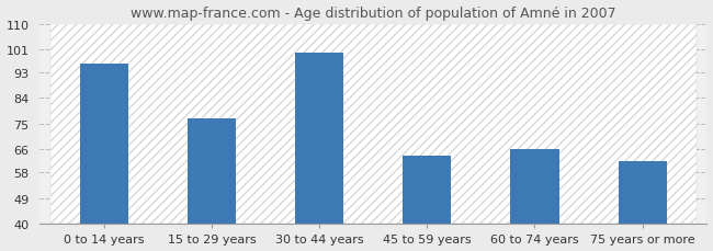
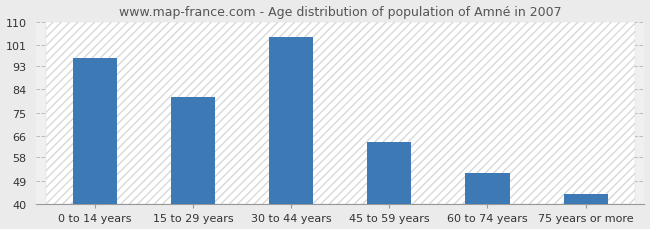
15 to 29 years: 77 -> 81
30 to 44 years: 100 -> 104
60 to 74 years: 66 -> 52
75 years or more: 62 -> 44
